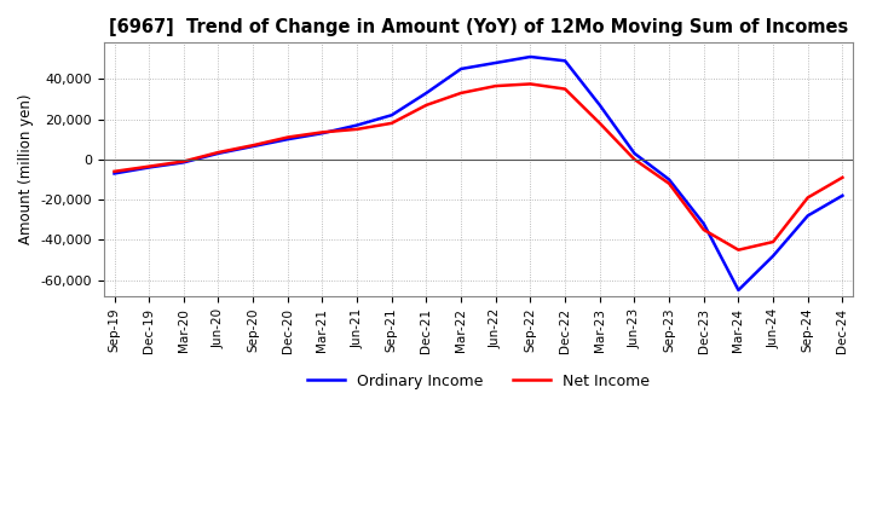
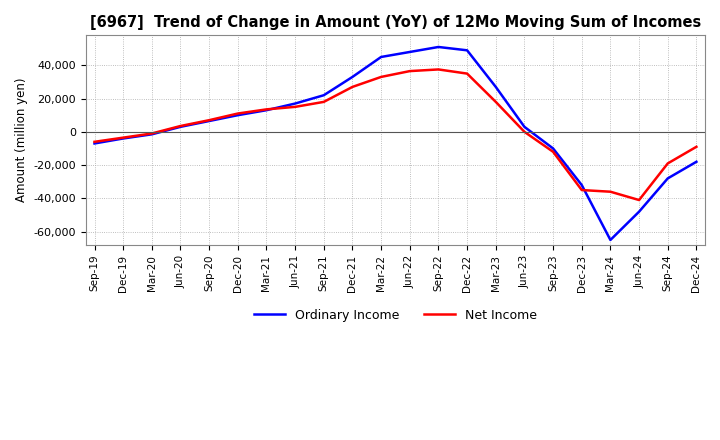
Net Income/Mar-24: -45,000 -> -36,000
